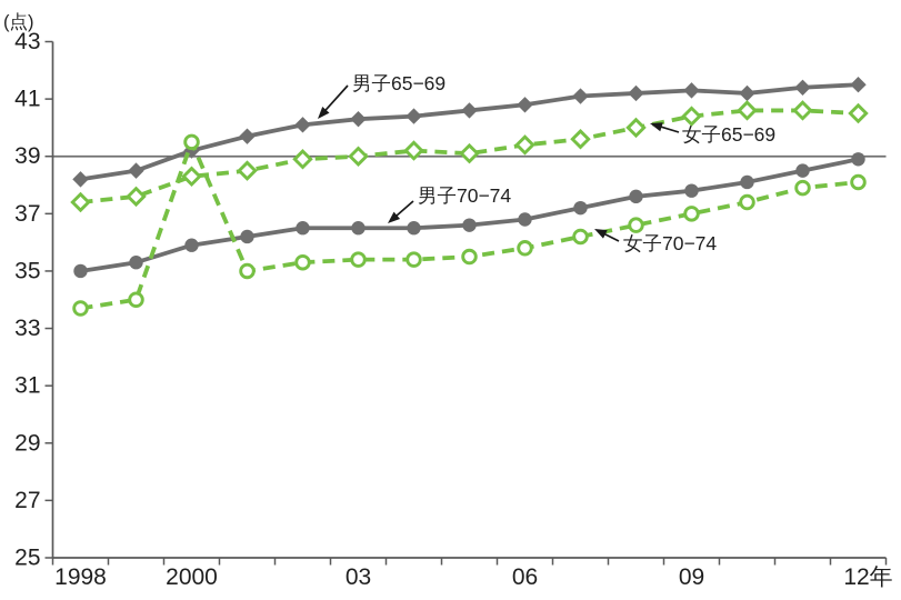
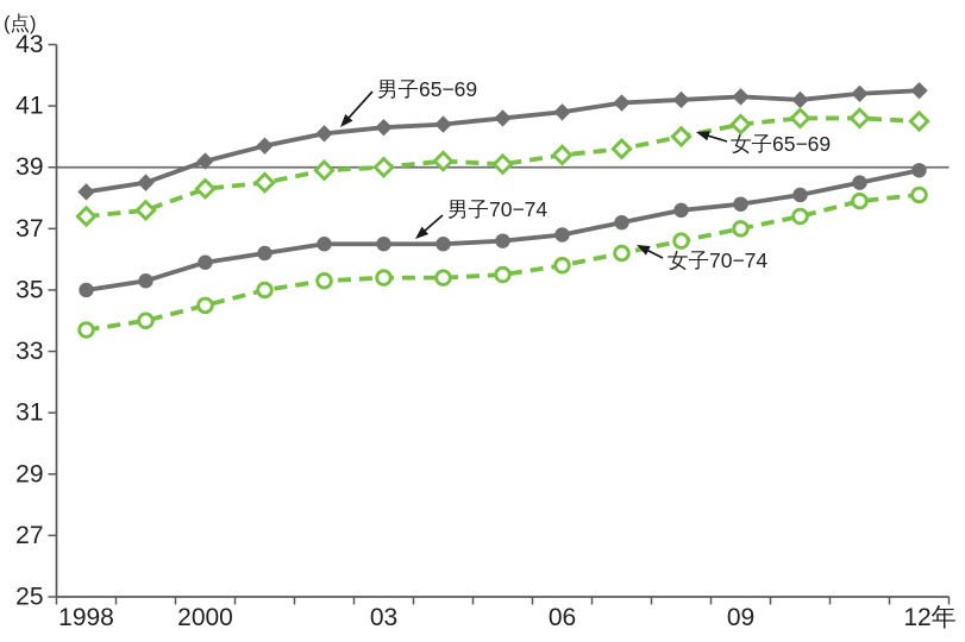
女子70−74/2000: 39.5 -> 34.5
